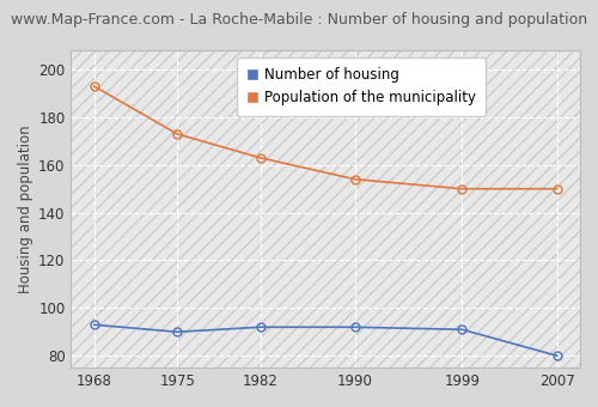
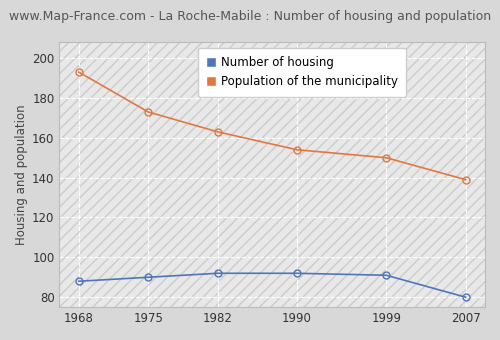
Number of housing/1968: 93 -> 88
Population of the municipality/2007: 150 -> 139
